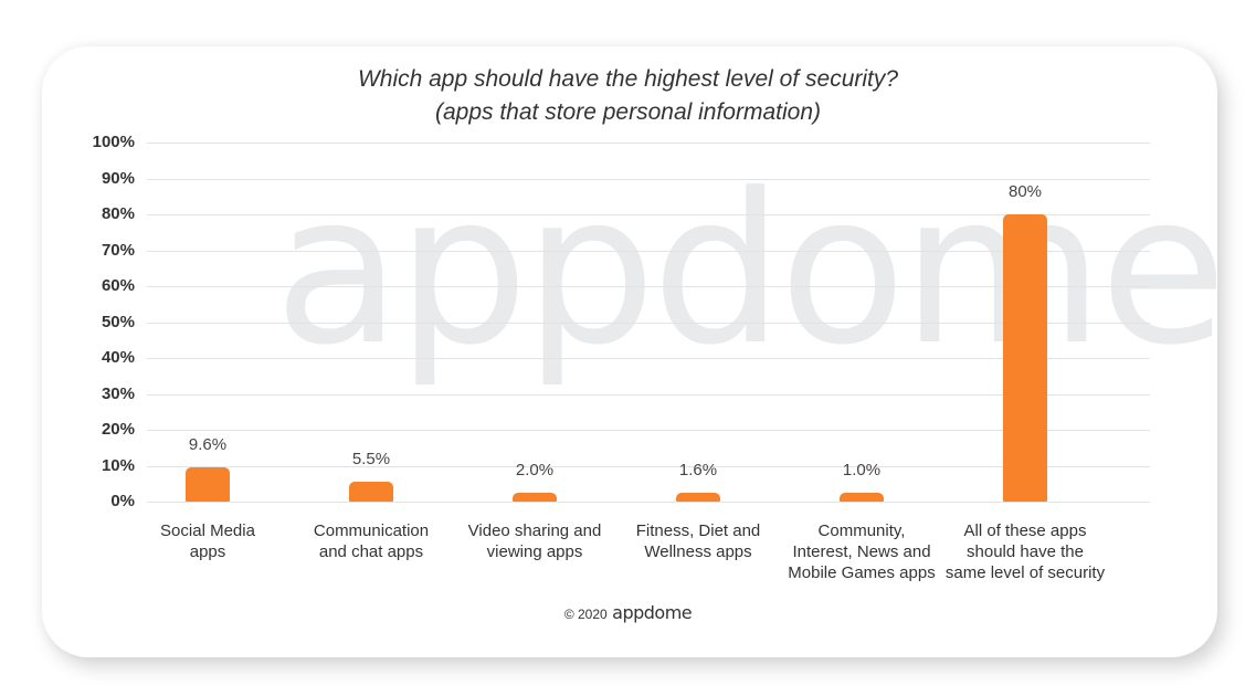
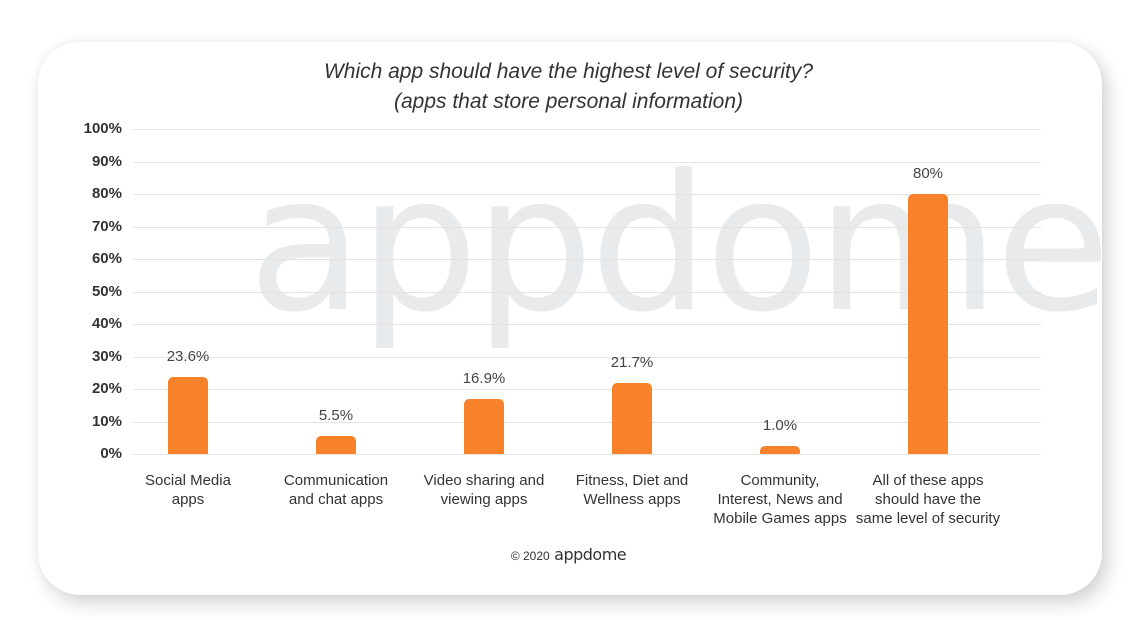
Social Media apps: 9.6% -> 23.6%
Video sharing and viewing apps: 2.0% -> 16.9%
Fitness, Diet and Wellness apps: 1.6% -> 21.7%
